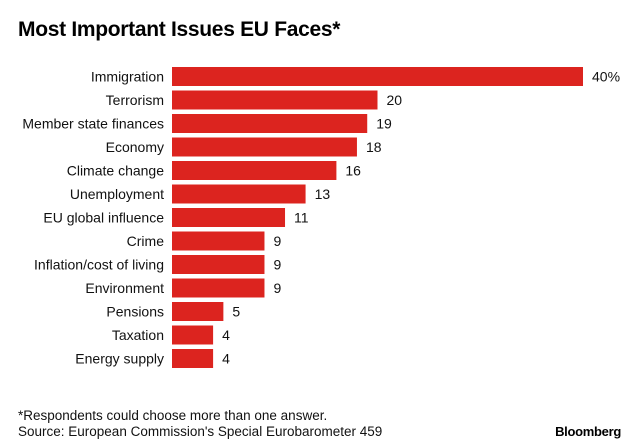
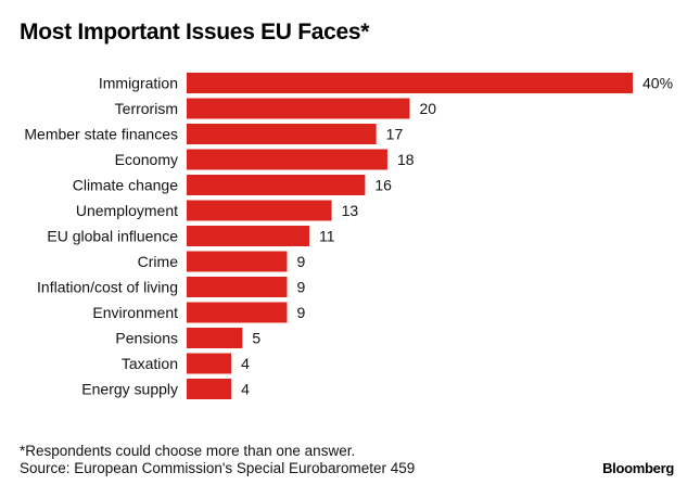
Member state finances: 19 -> 17
